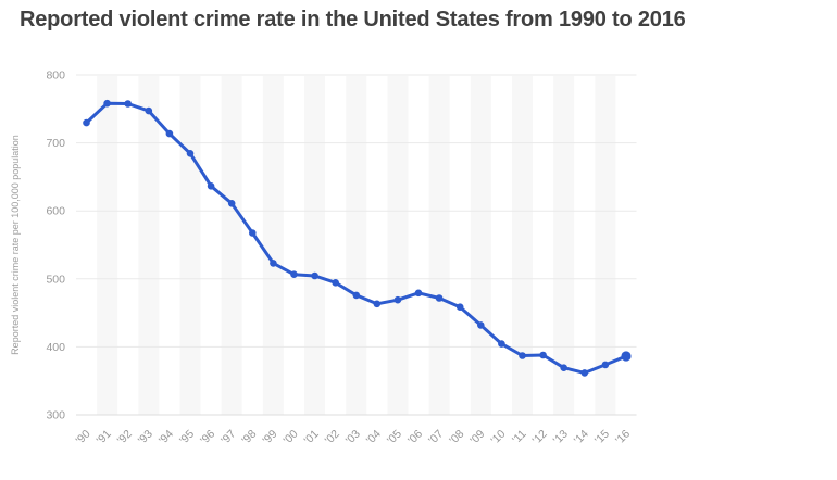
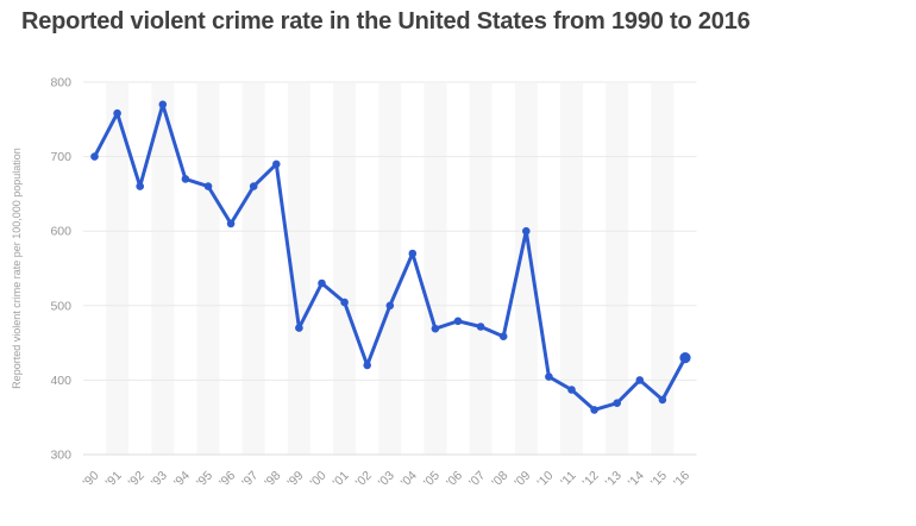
'90: 730 -> 700
'92: 760 -> 660
'93: 750 -> 770
'94: 710 -> 670
'95: 680 -> 660
'96: 640 -> 610
'97: 610 -> 660
'98: 570 -> 690
'99: 520 -> 470
'00: 510 -> 530
'02: 490 -> 420
'03: 480 -> 500
'04: 460 -> 570
'09: 430 -> 600
'12: 390 -> 360
'14: 360 -> 400
'16: 390 -> 430
